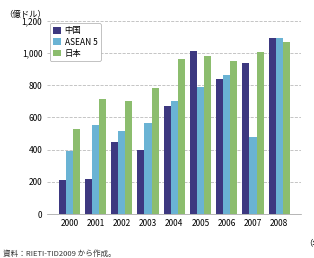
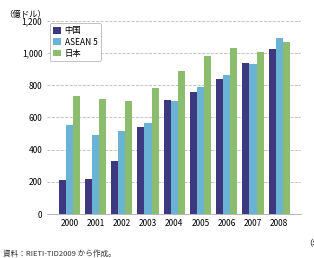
ASEAN 5/2000: 390 -> 550
日本/2000: 530 -> 740
ASEAN 5/2001: 550 -> 490
中国/2002: 450 -> 330
中国/2003: 400 -> 540
中国/2004: 670 -> 710
日本/2004: 960 -> 890
中国/2005: 1,010 -> 760
日本/2006: 950 -> 1,030
ASEAN 5/2007: 480 -> 930
中国/2008: 1,090 -> 1,020
